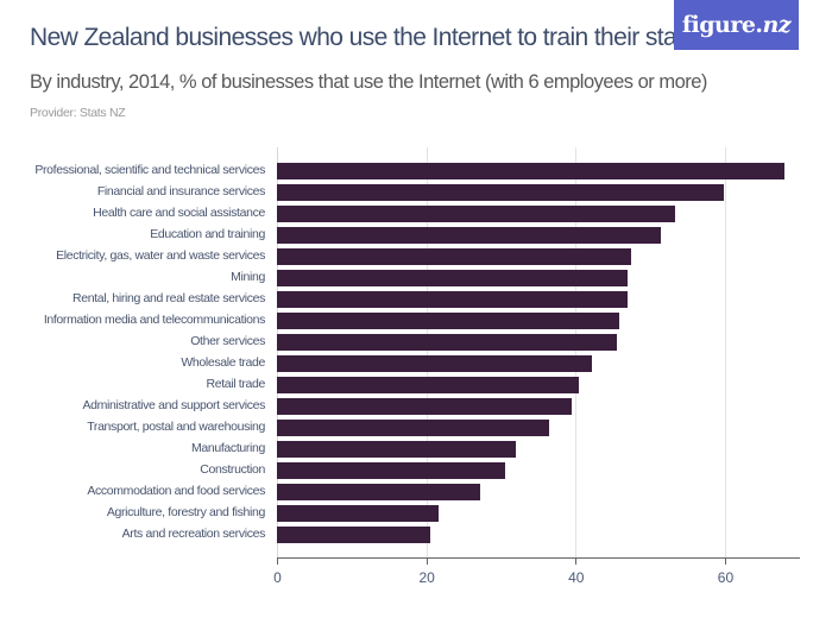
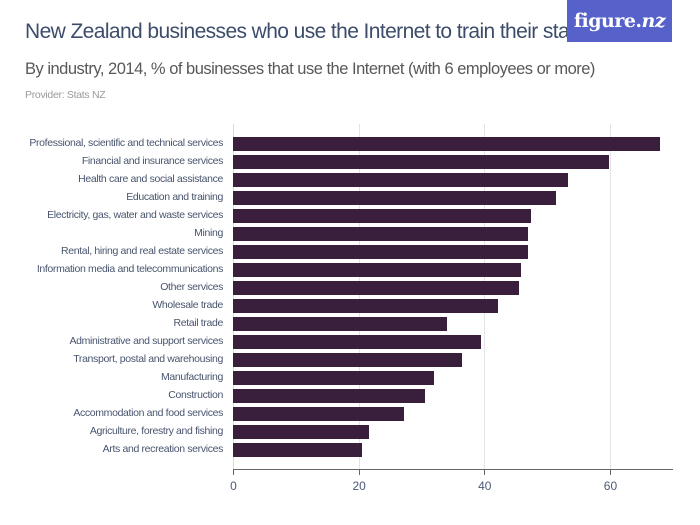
Retail trade: 40 -> 34
